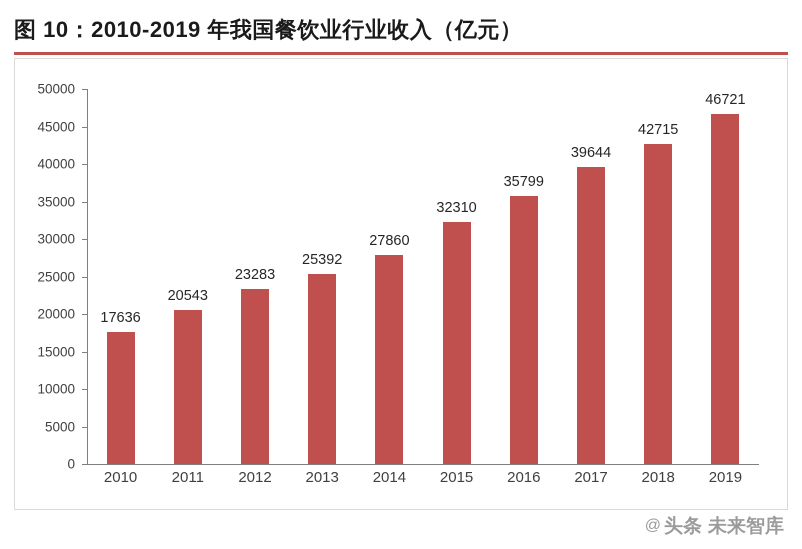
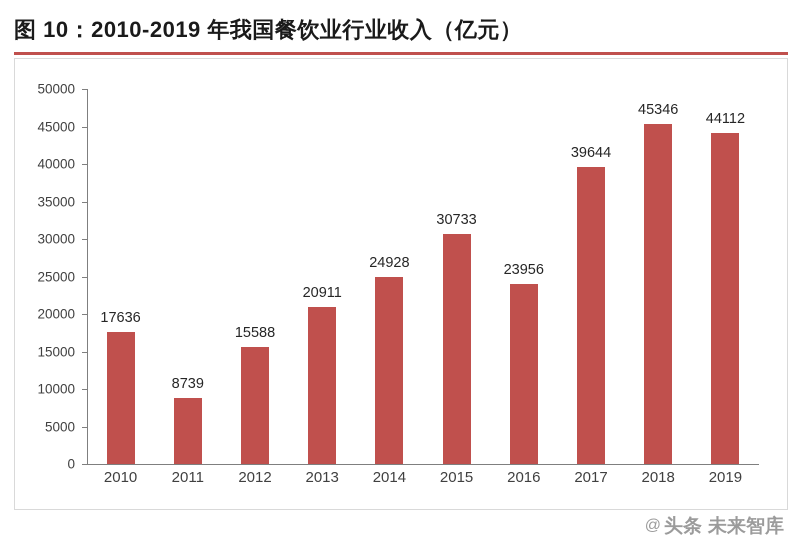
2011: 20543 -> 8739
2012: 23283 -> 15588
2013: 25392 -> 20911
2014: 27860 -> 24928
2015: 32310 -> 30733
2016: 35799 -> 23956
2018: 42715 -> 45346
2019: 46721 -> 44112
